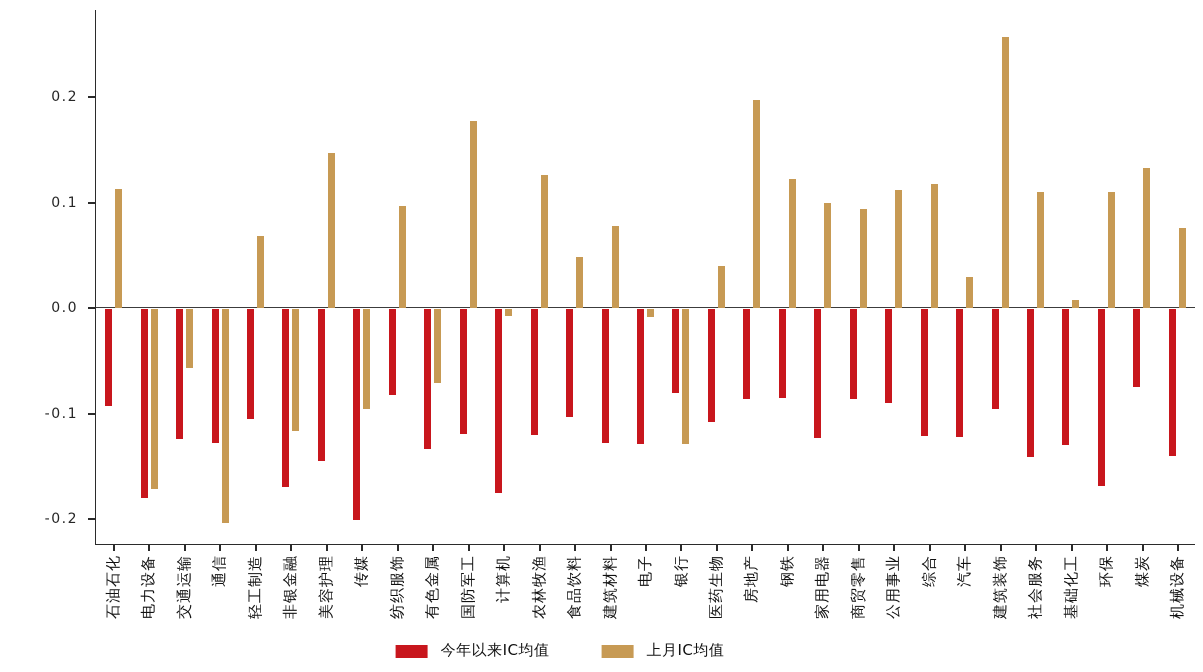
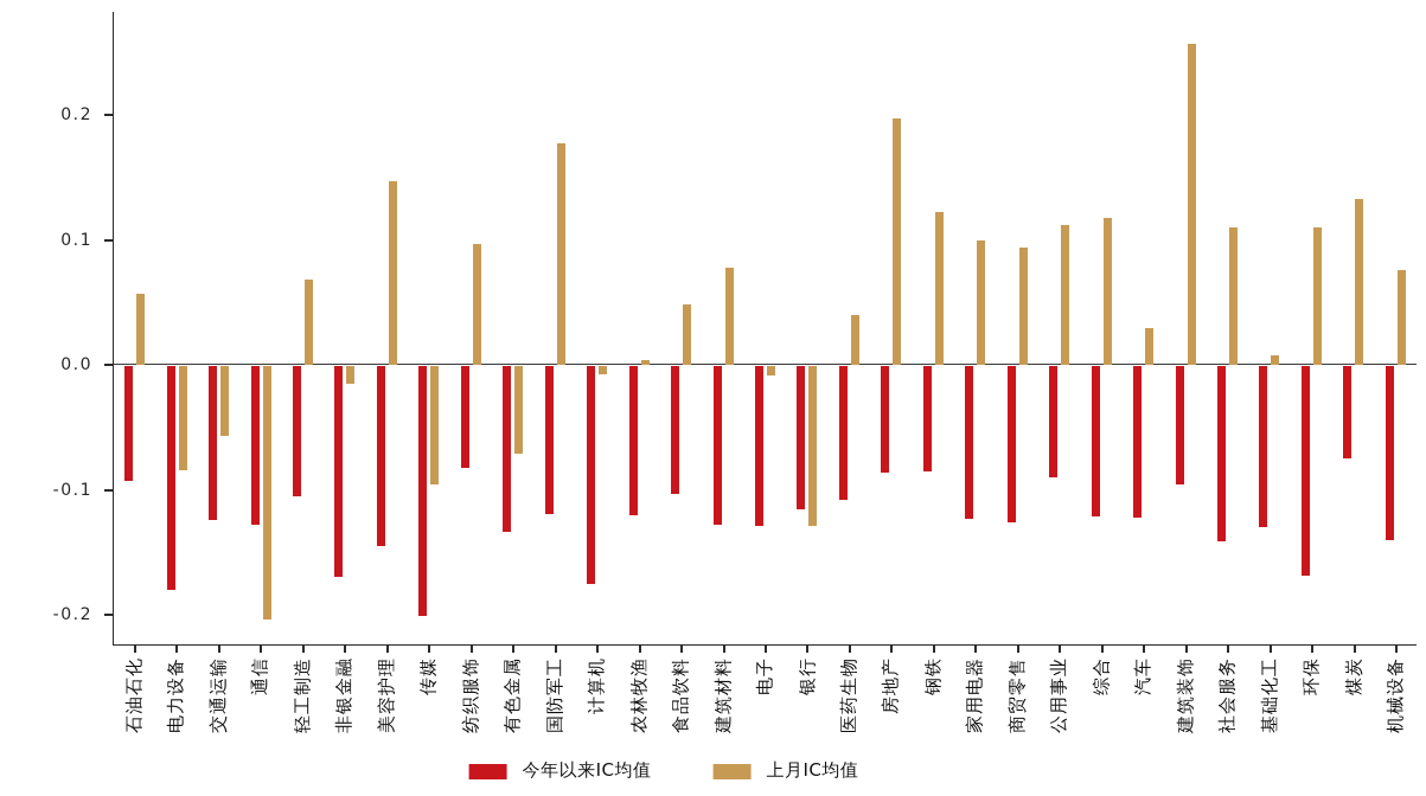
上月IC均值/石油石化: 0.113 -> 0.057
上月IC均值/电力设备: -0.171 -> -0.083
上月IC均值/非银金融: -0.116 -> -0.014
上月IC均值/农林牧渔: 0.126 -> 0.004
今年以来IC均值/银行: -0.080 -> -0.115
今年以来IC均值/商贸零售: -0.085 -> -0.125
